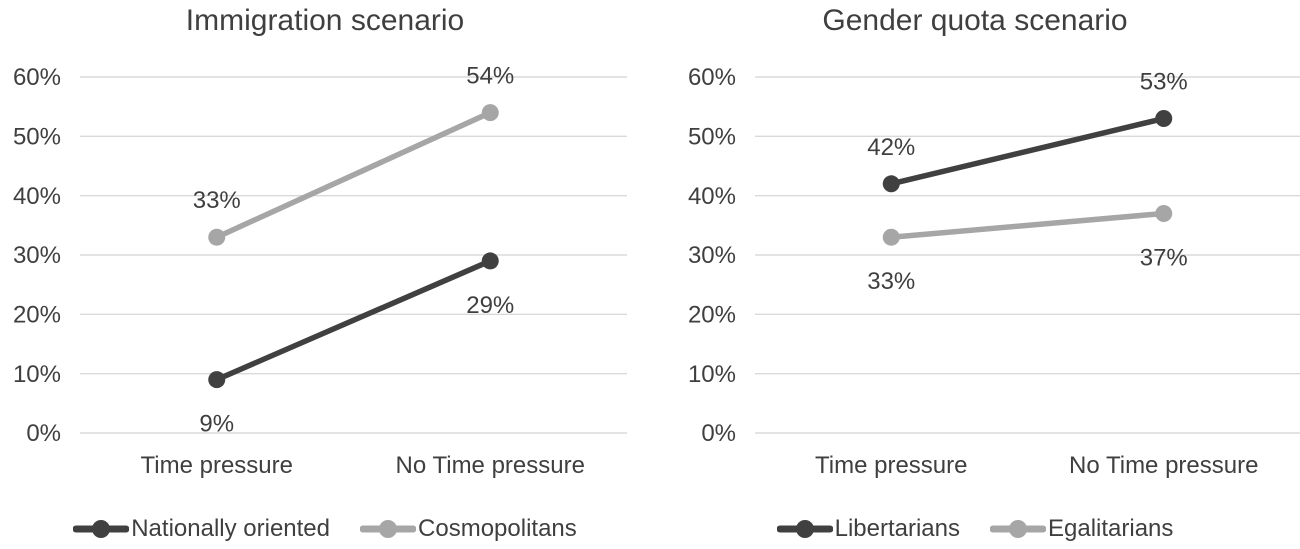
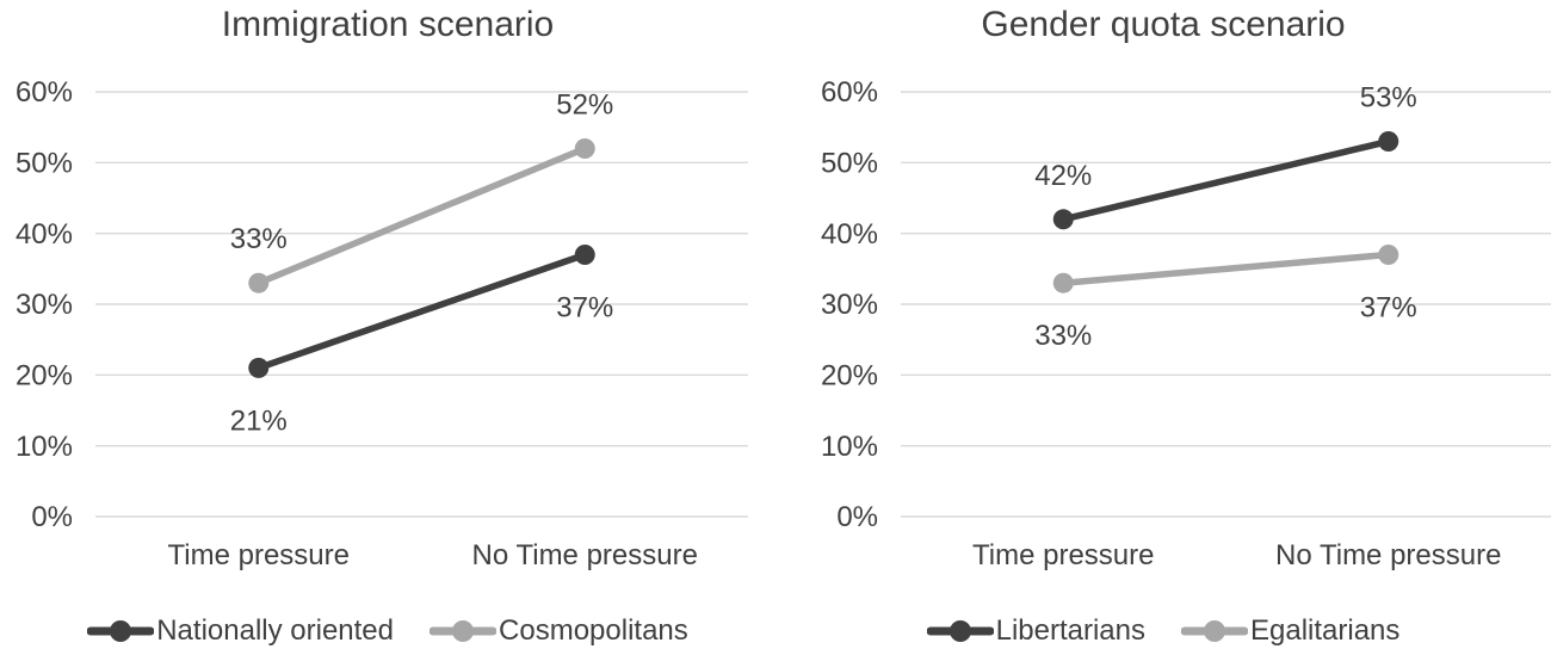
Immigration scenario/Nationally oriented/Time pressure: 9% -> 21%
Immigration scenario/Nationally oriented/No Time pressure: 29% -> 37%
Immigration scenario/Cosmopolitans/No Time pressure: 54% -> 52%
